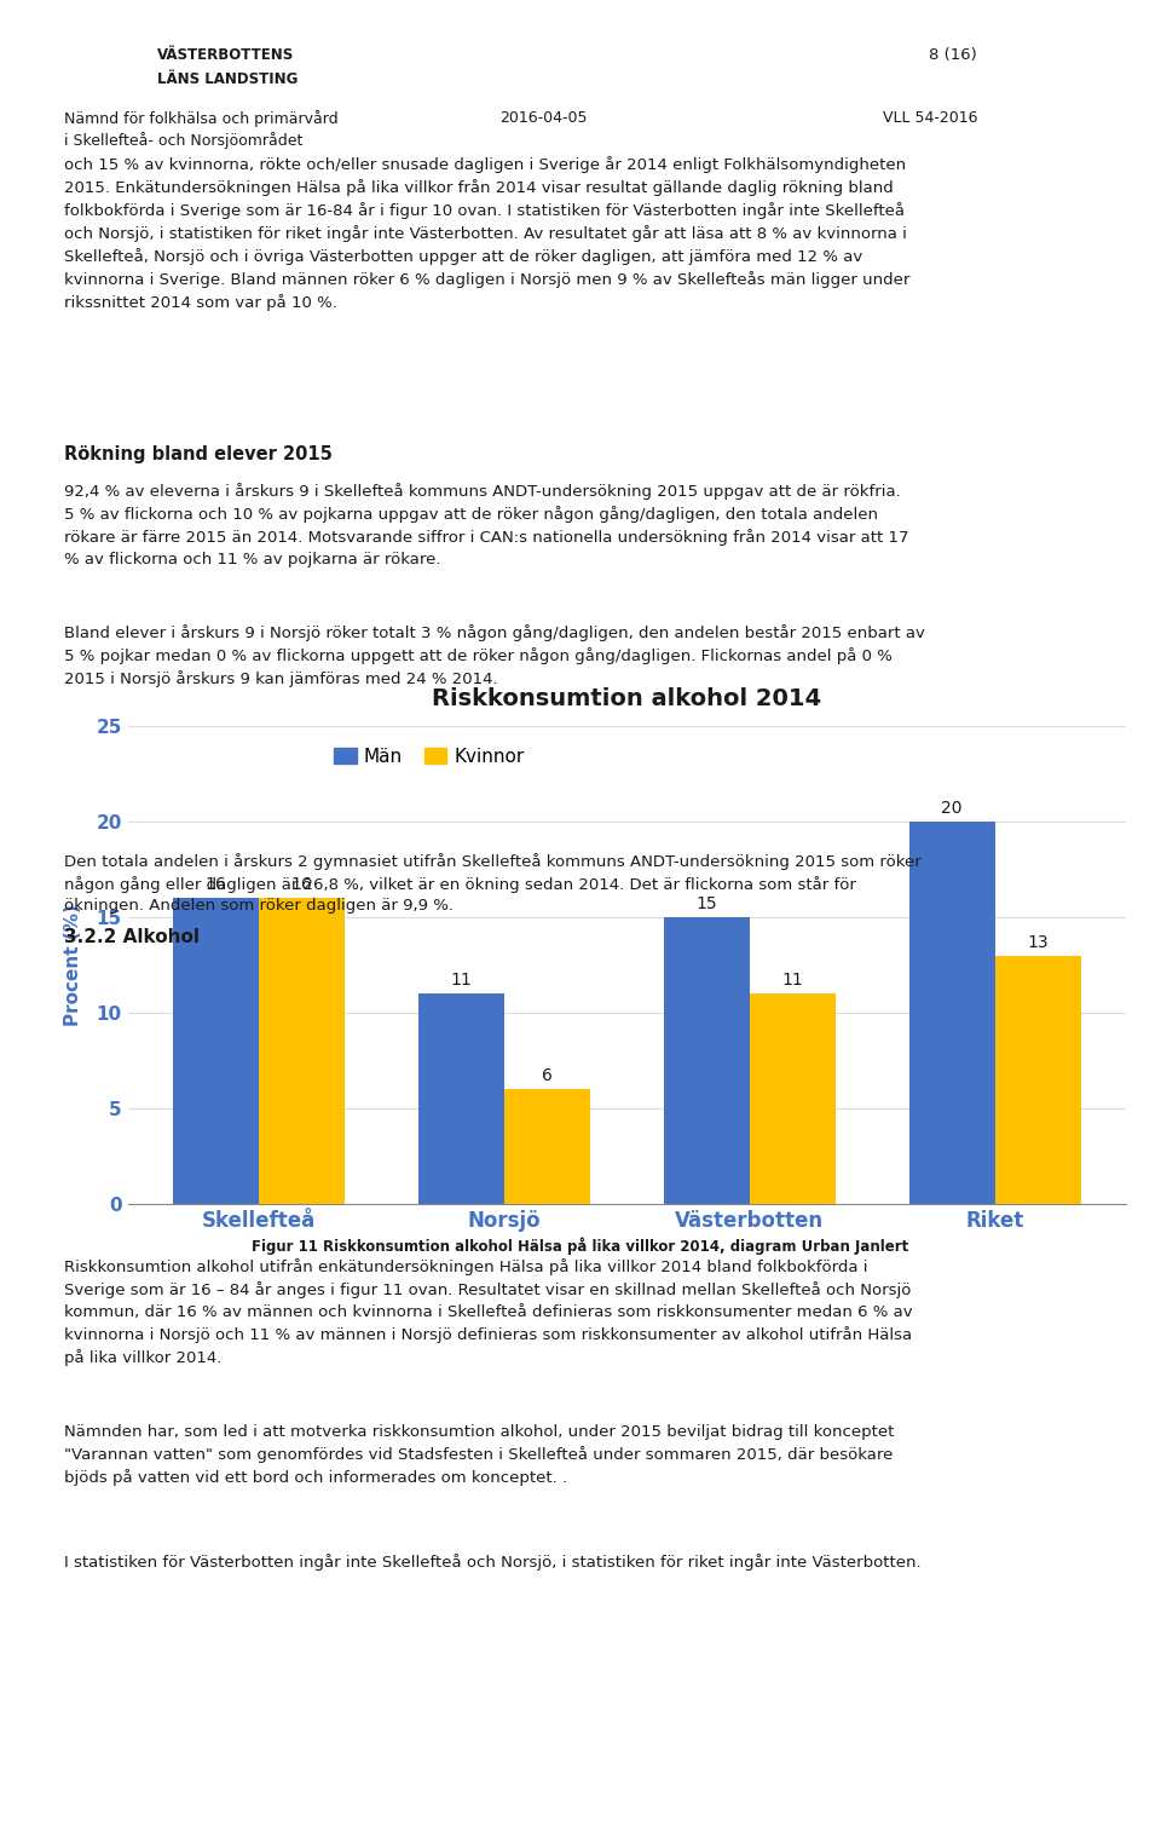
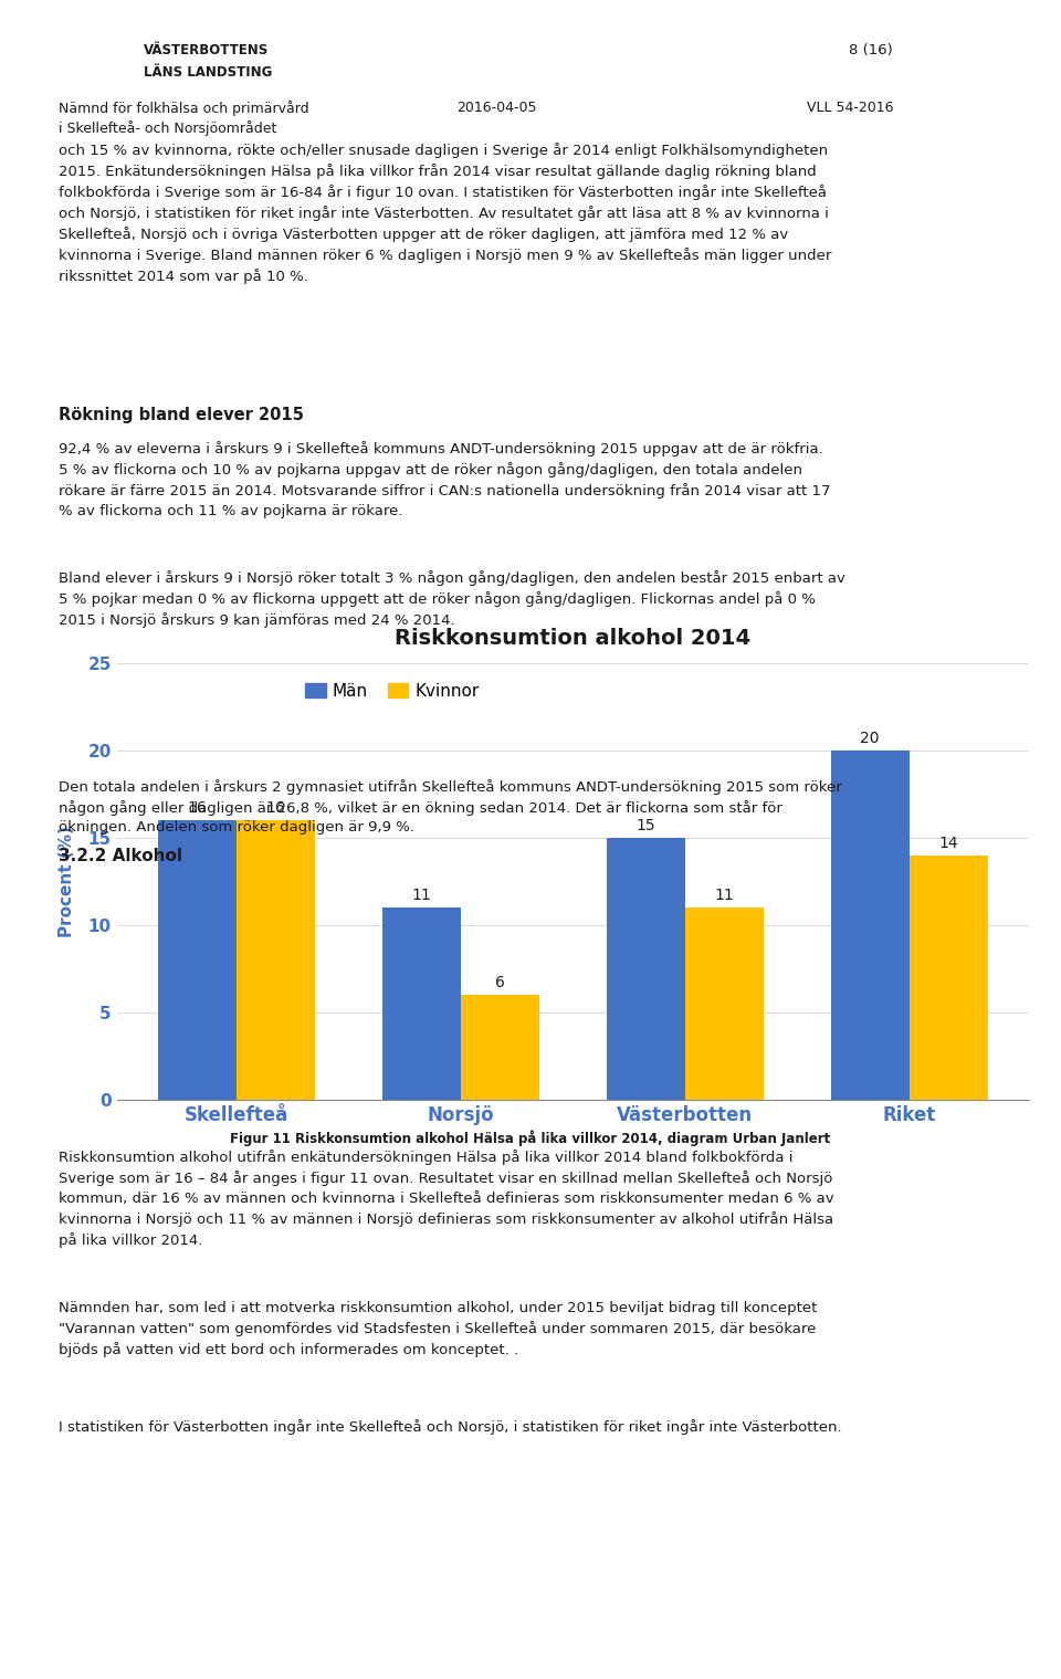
Kvinnor/Riket: 13 -> 14
